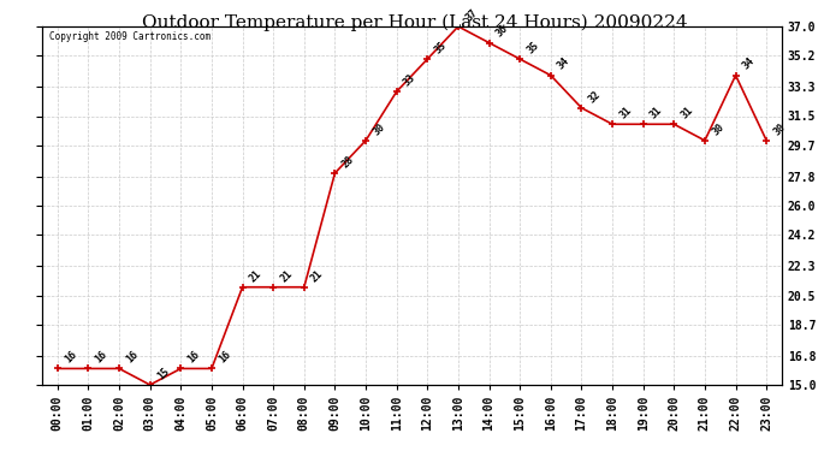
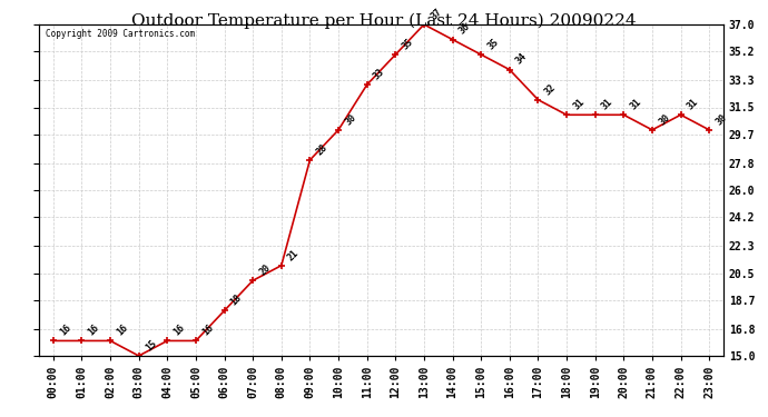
06:00: 21 -> 18
07:00: 21 -> 20
22:00: 34 -> 31
